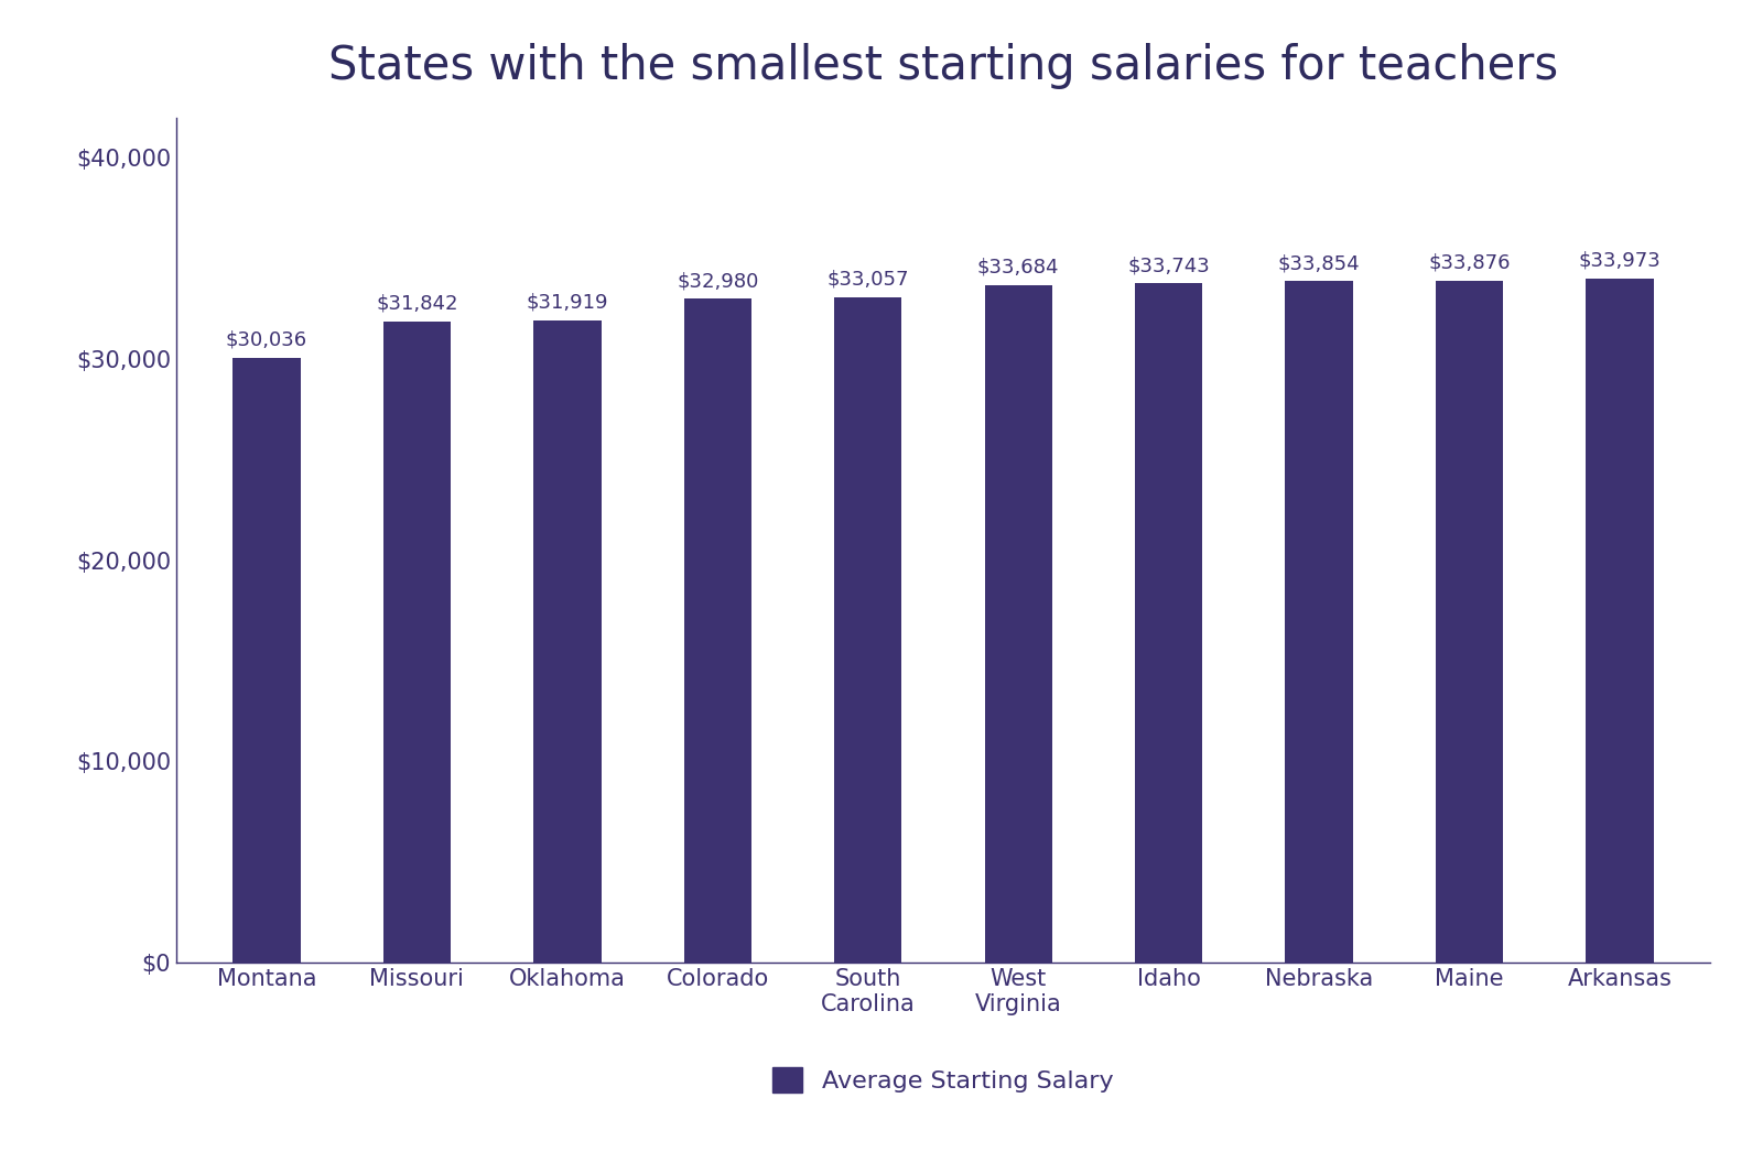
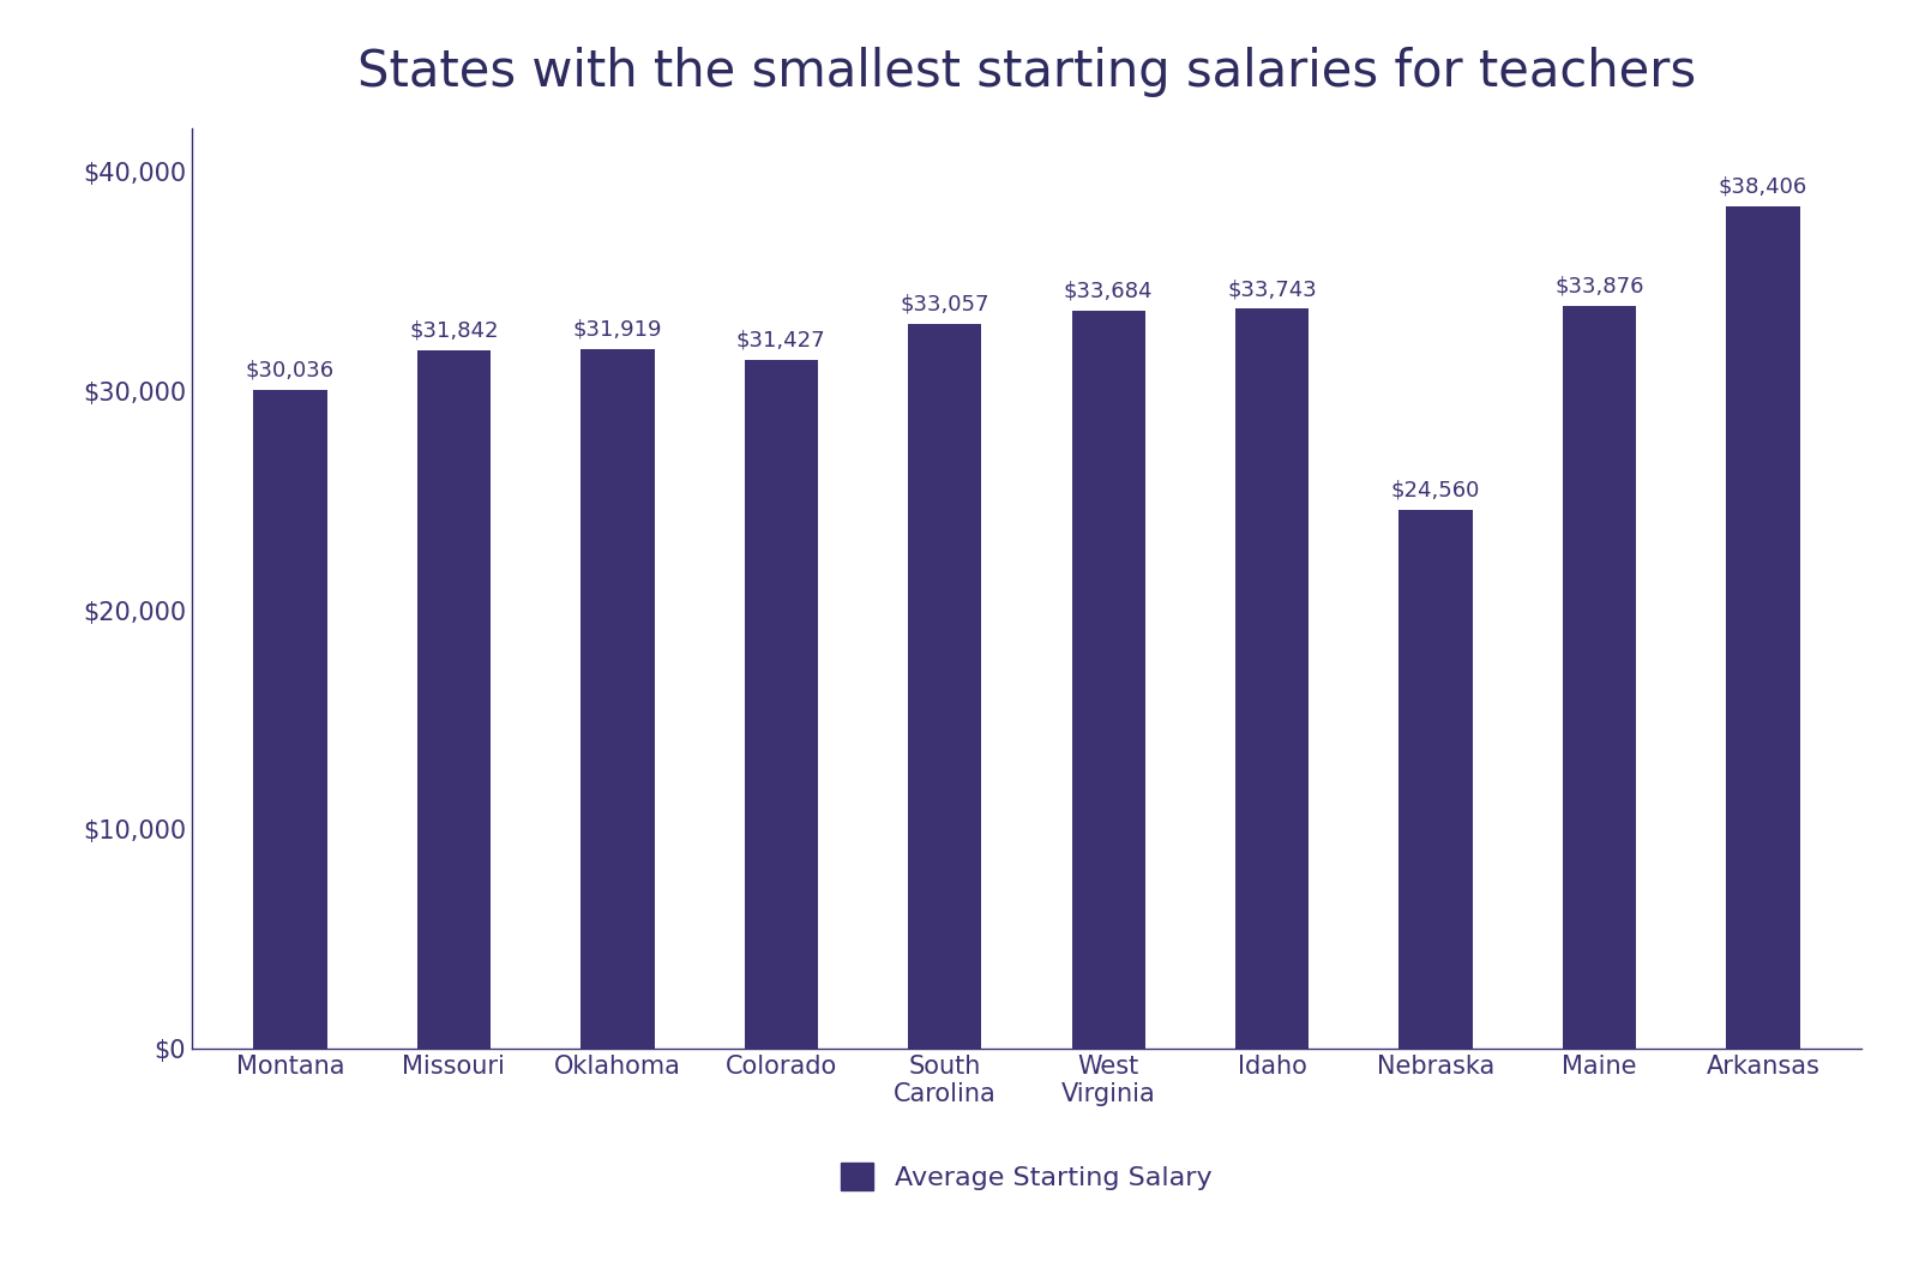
Colorado: $32,980 -> $31,427
Nebraska: $33,854 -> $24,560
Arkansas: $33,973 -> $38,406
